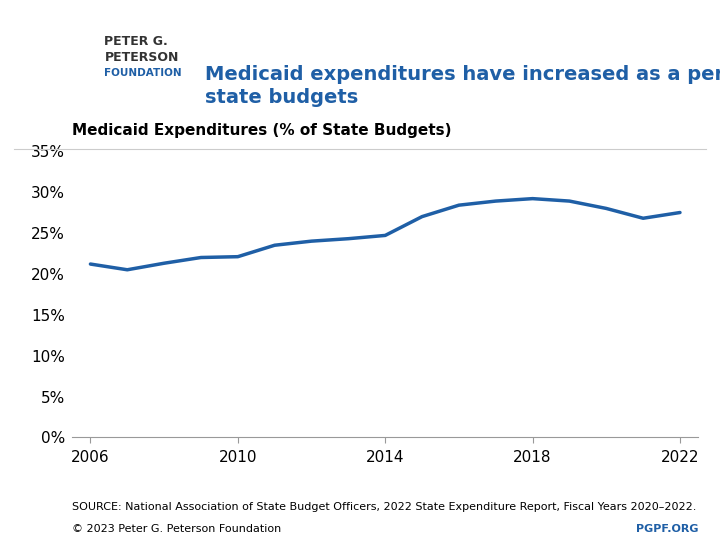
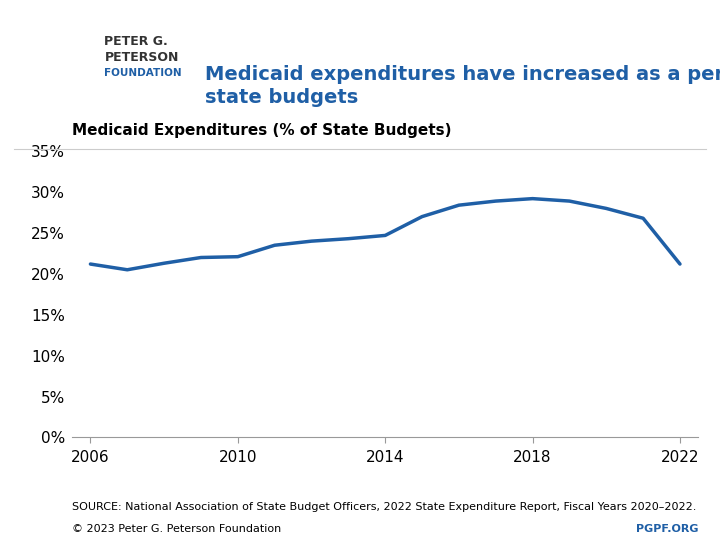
2022: 27.5% -> 21.2%
